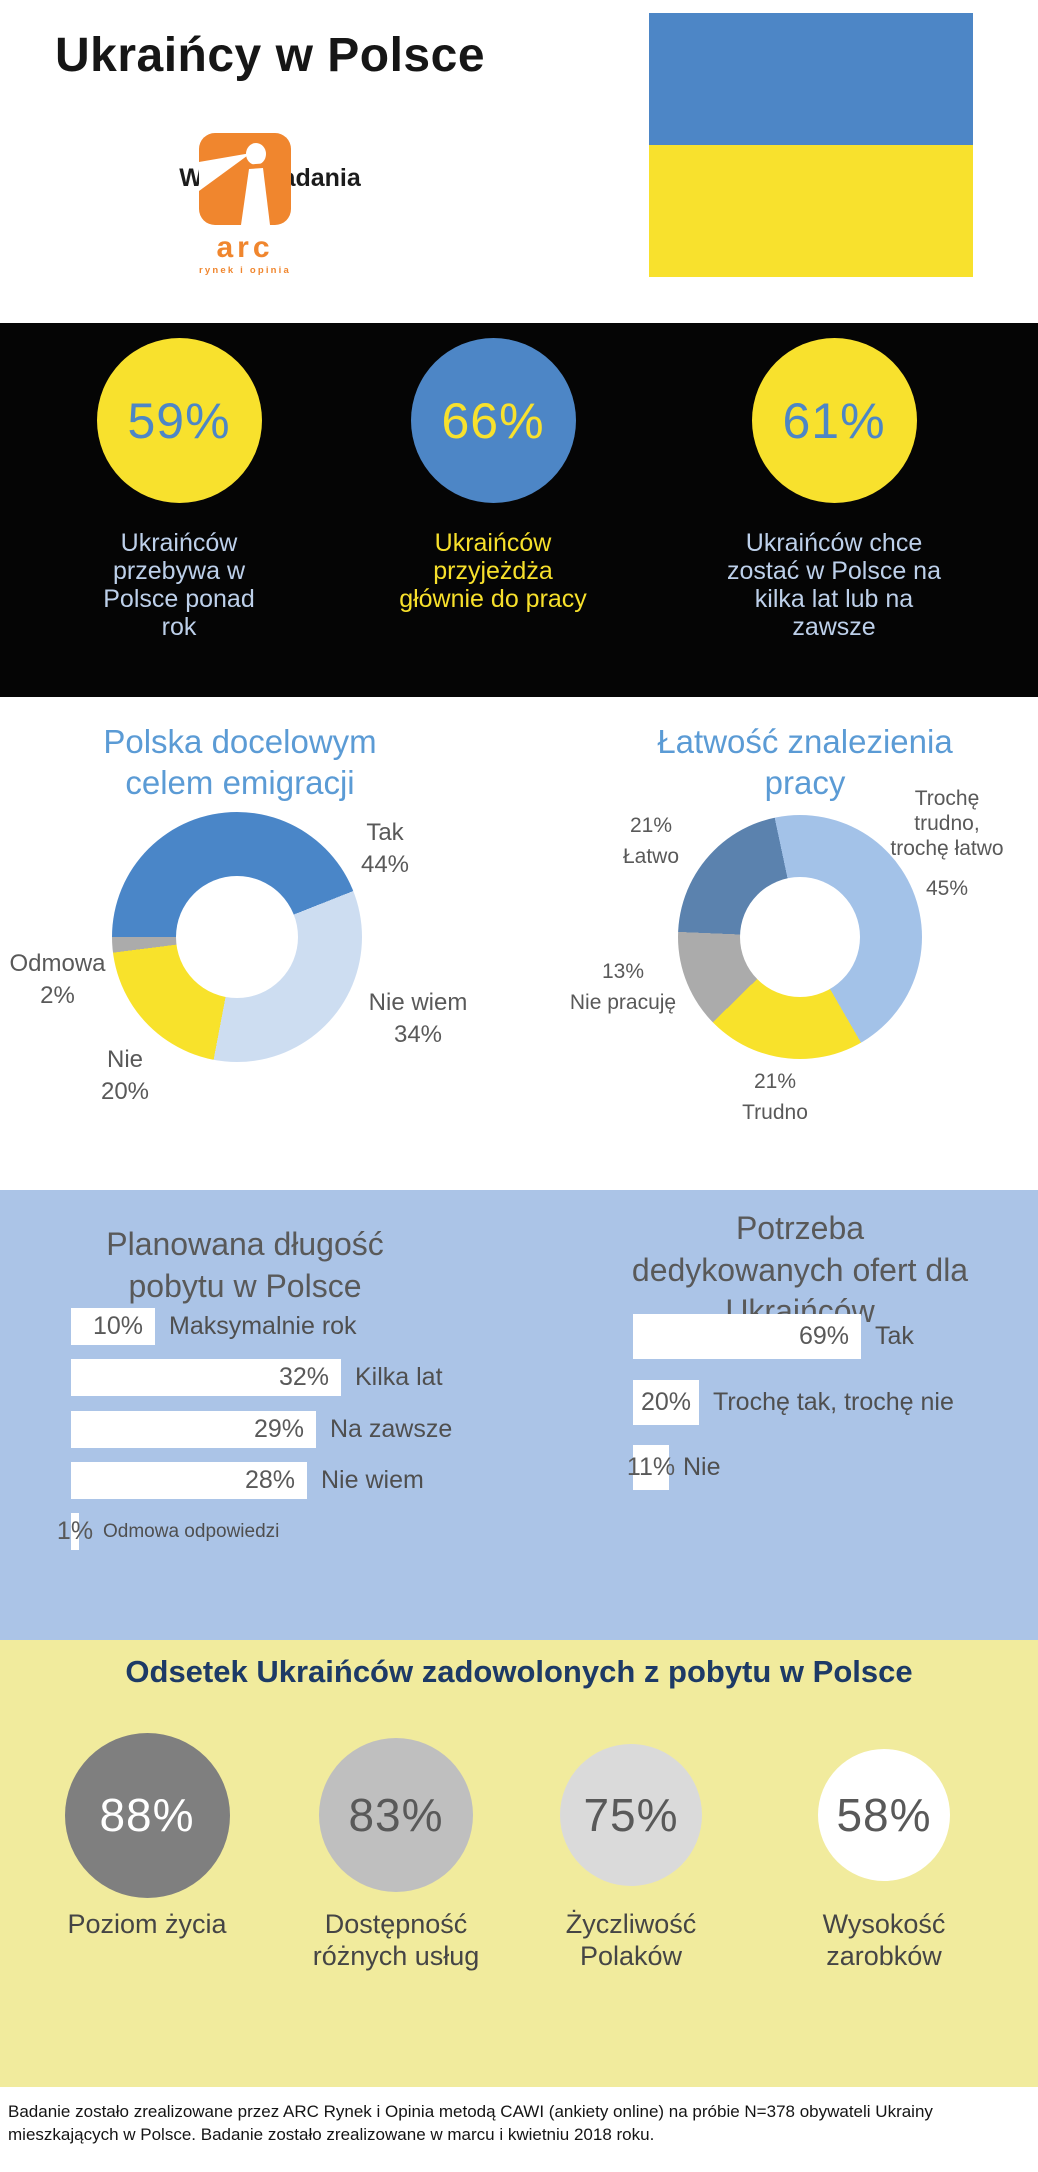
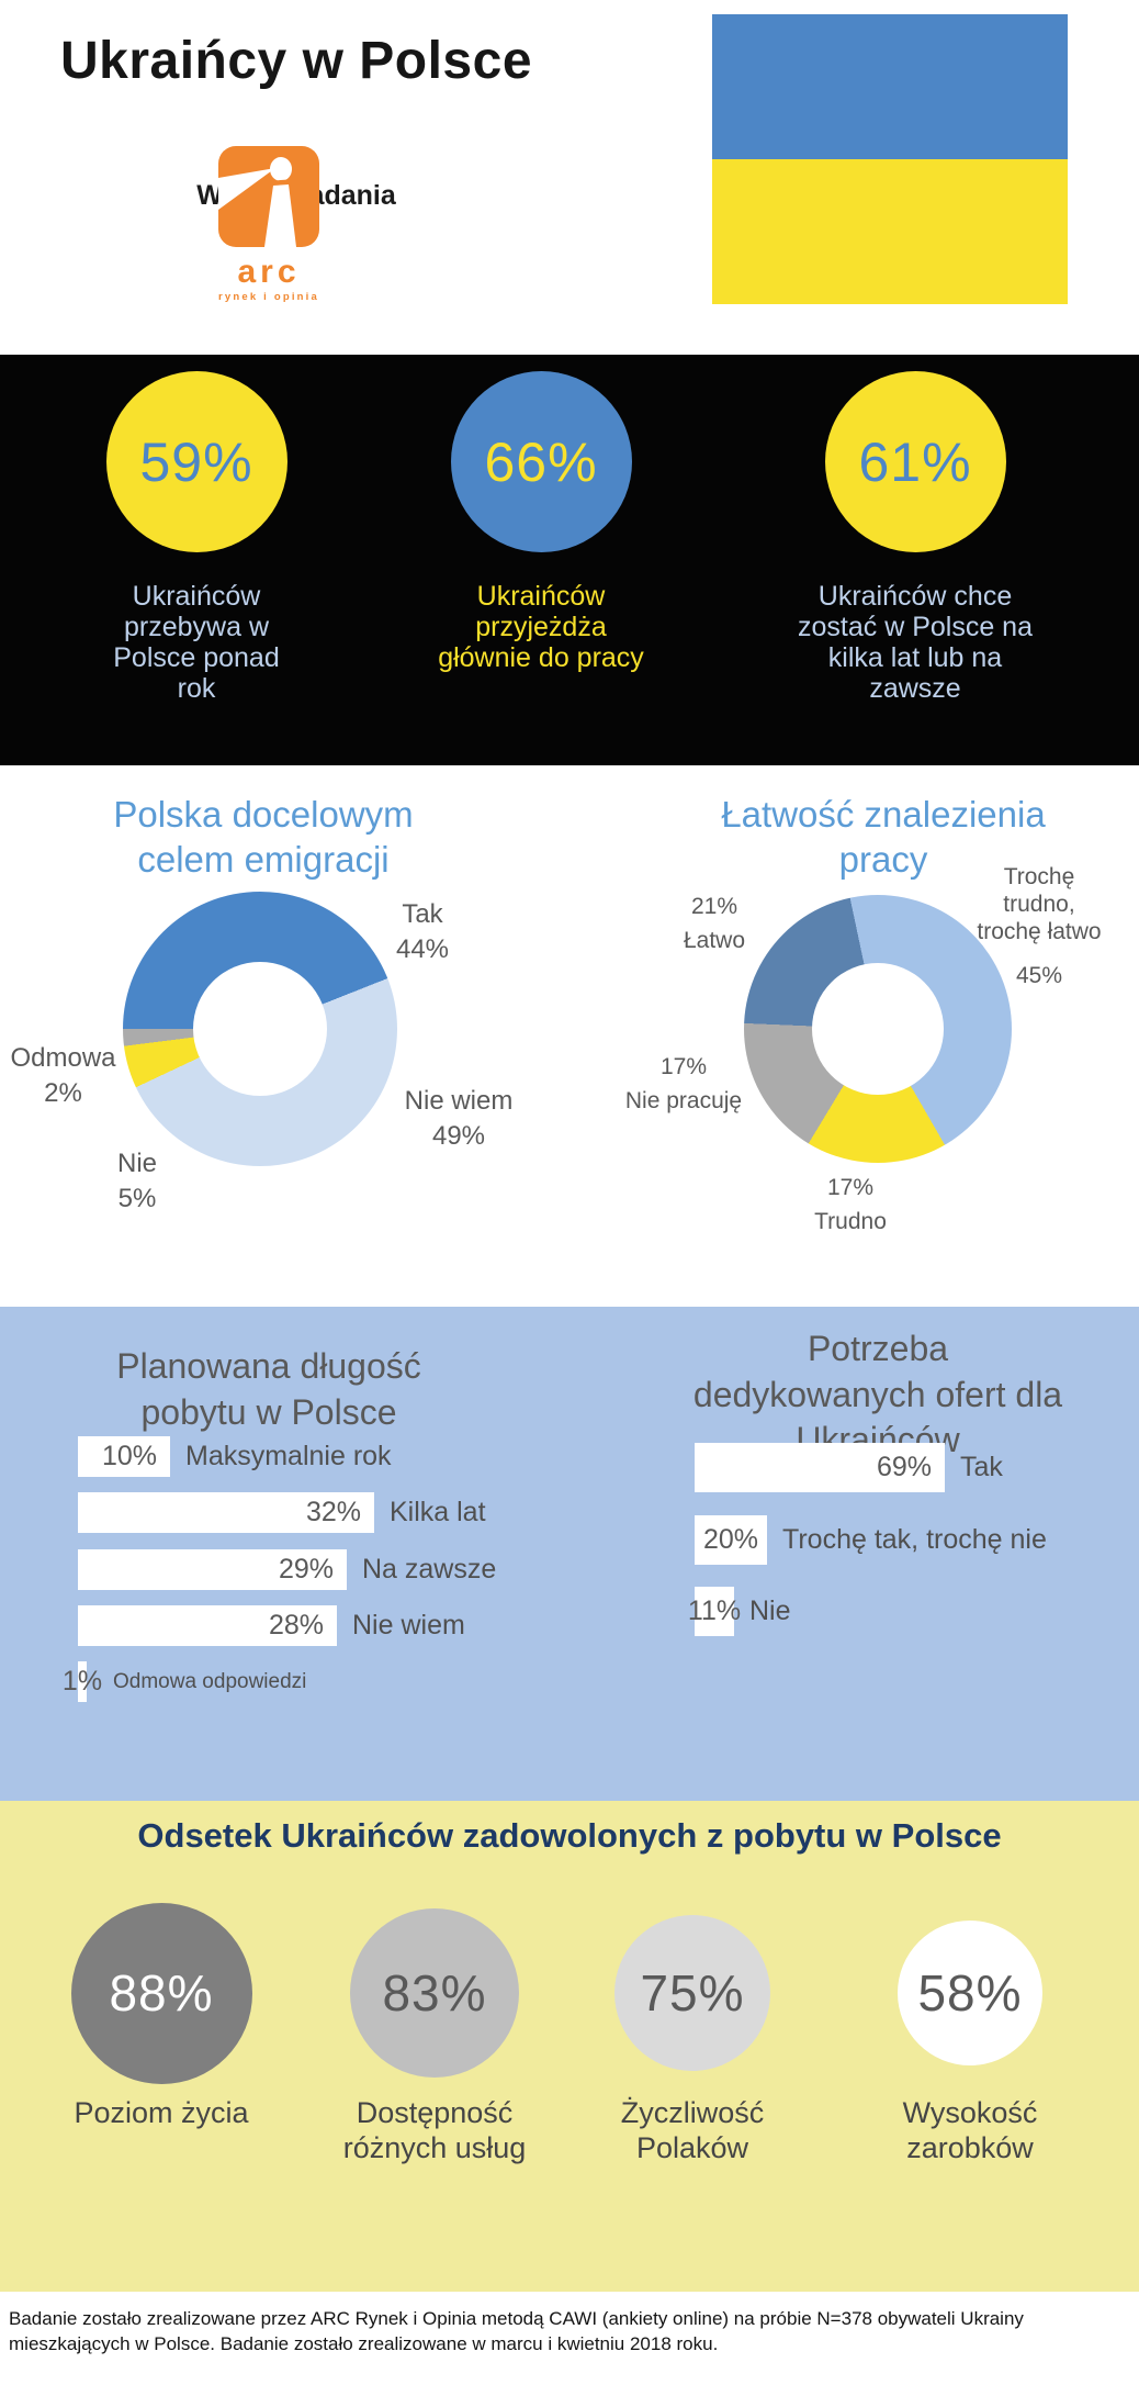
Polska docelowym celem emigracji/Nie wiem: 34% -> 49%
Polska docelowym celem emigracji/Nie: 20% -> 5%
Łatwość znalezienia pracy/Trudno: 21% -> 17%
Łatwość znalezienia pracy/Nie pracuję: 13% -> 17%
